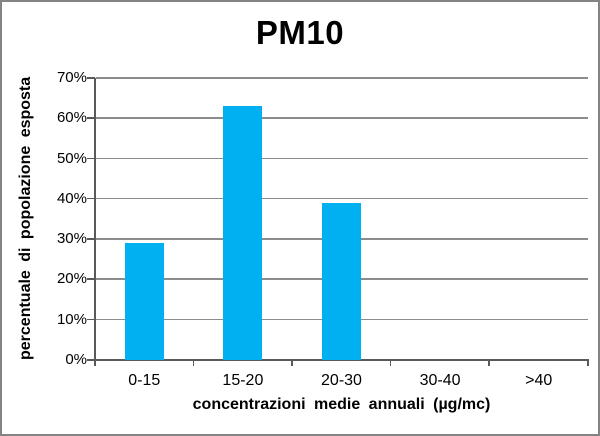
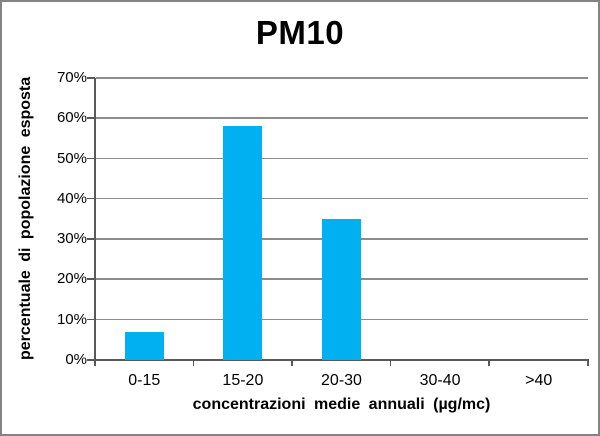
0-15: 29% -> 7%
15-20: 63% -> 58%
20-30: 39% -> 35%
